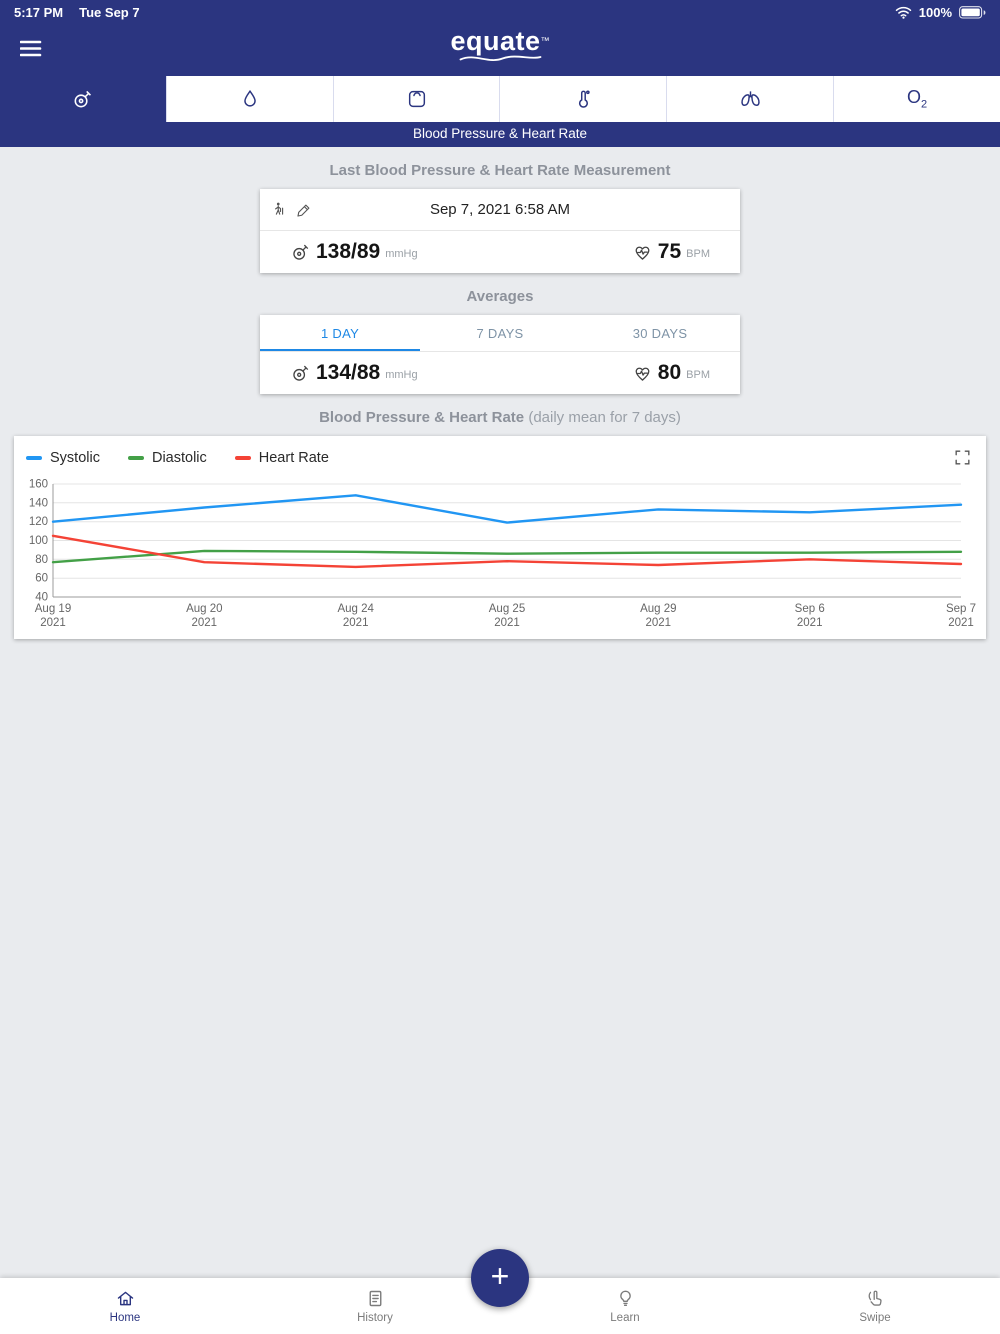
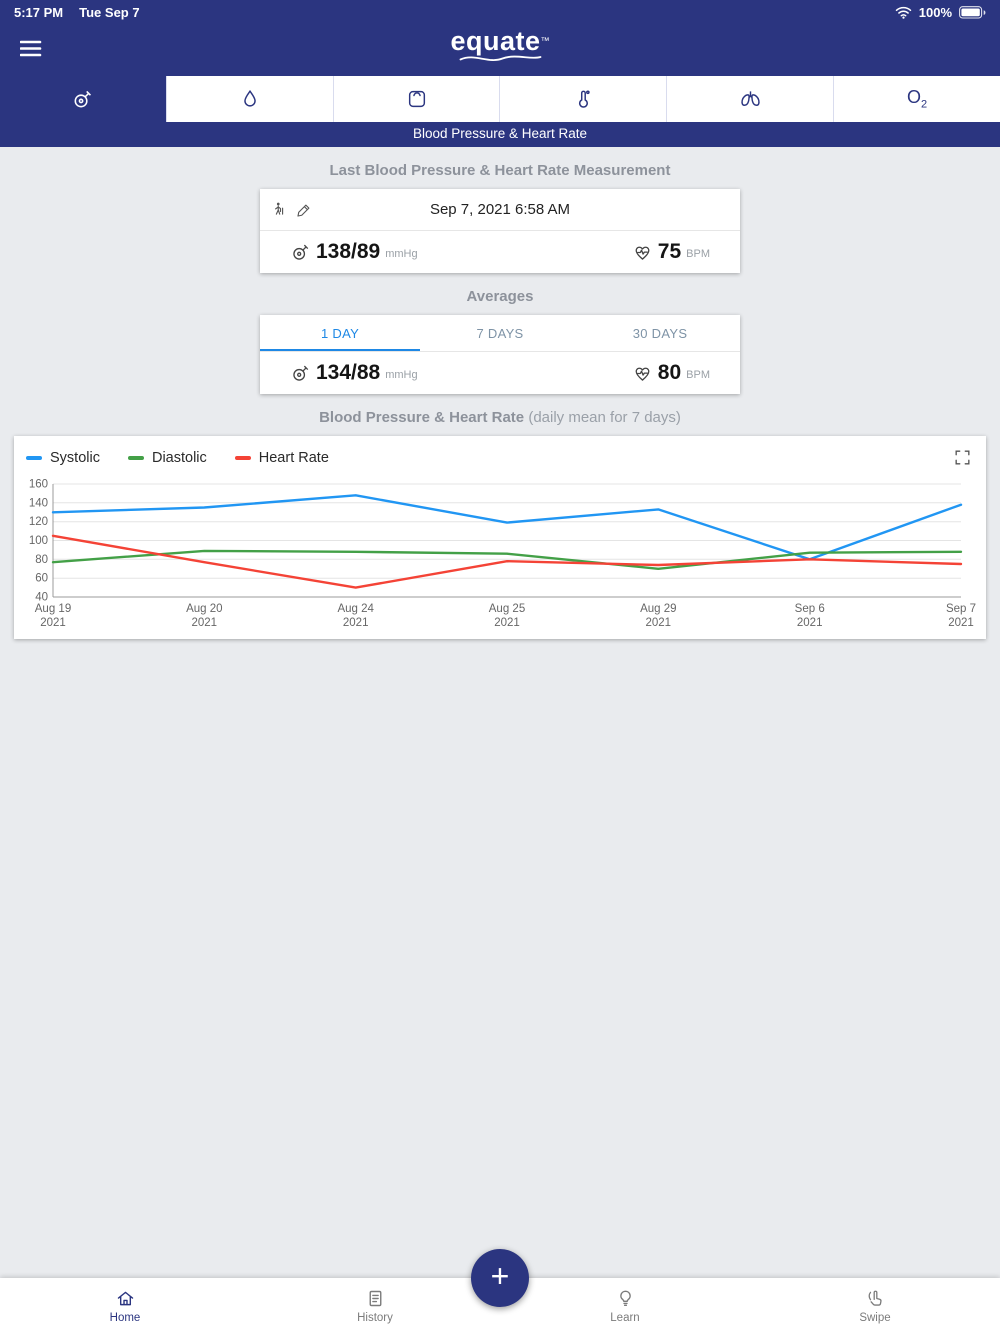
Systolic/Aug 19: 120 -> 130
Heart Rate/Aug 24: 70 -> 50
Diastolic/Aug 29: 90 -> 70
Systolic/Sep 6: 130 -> 80
